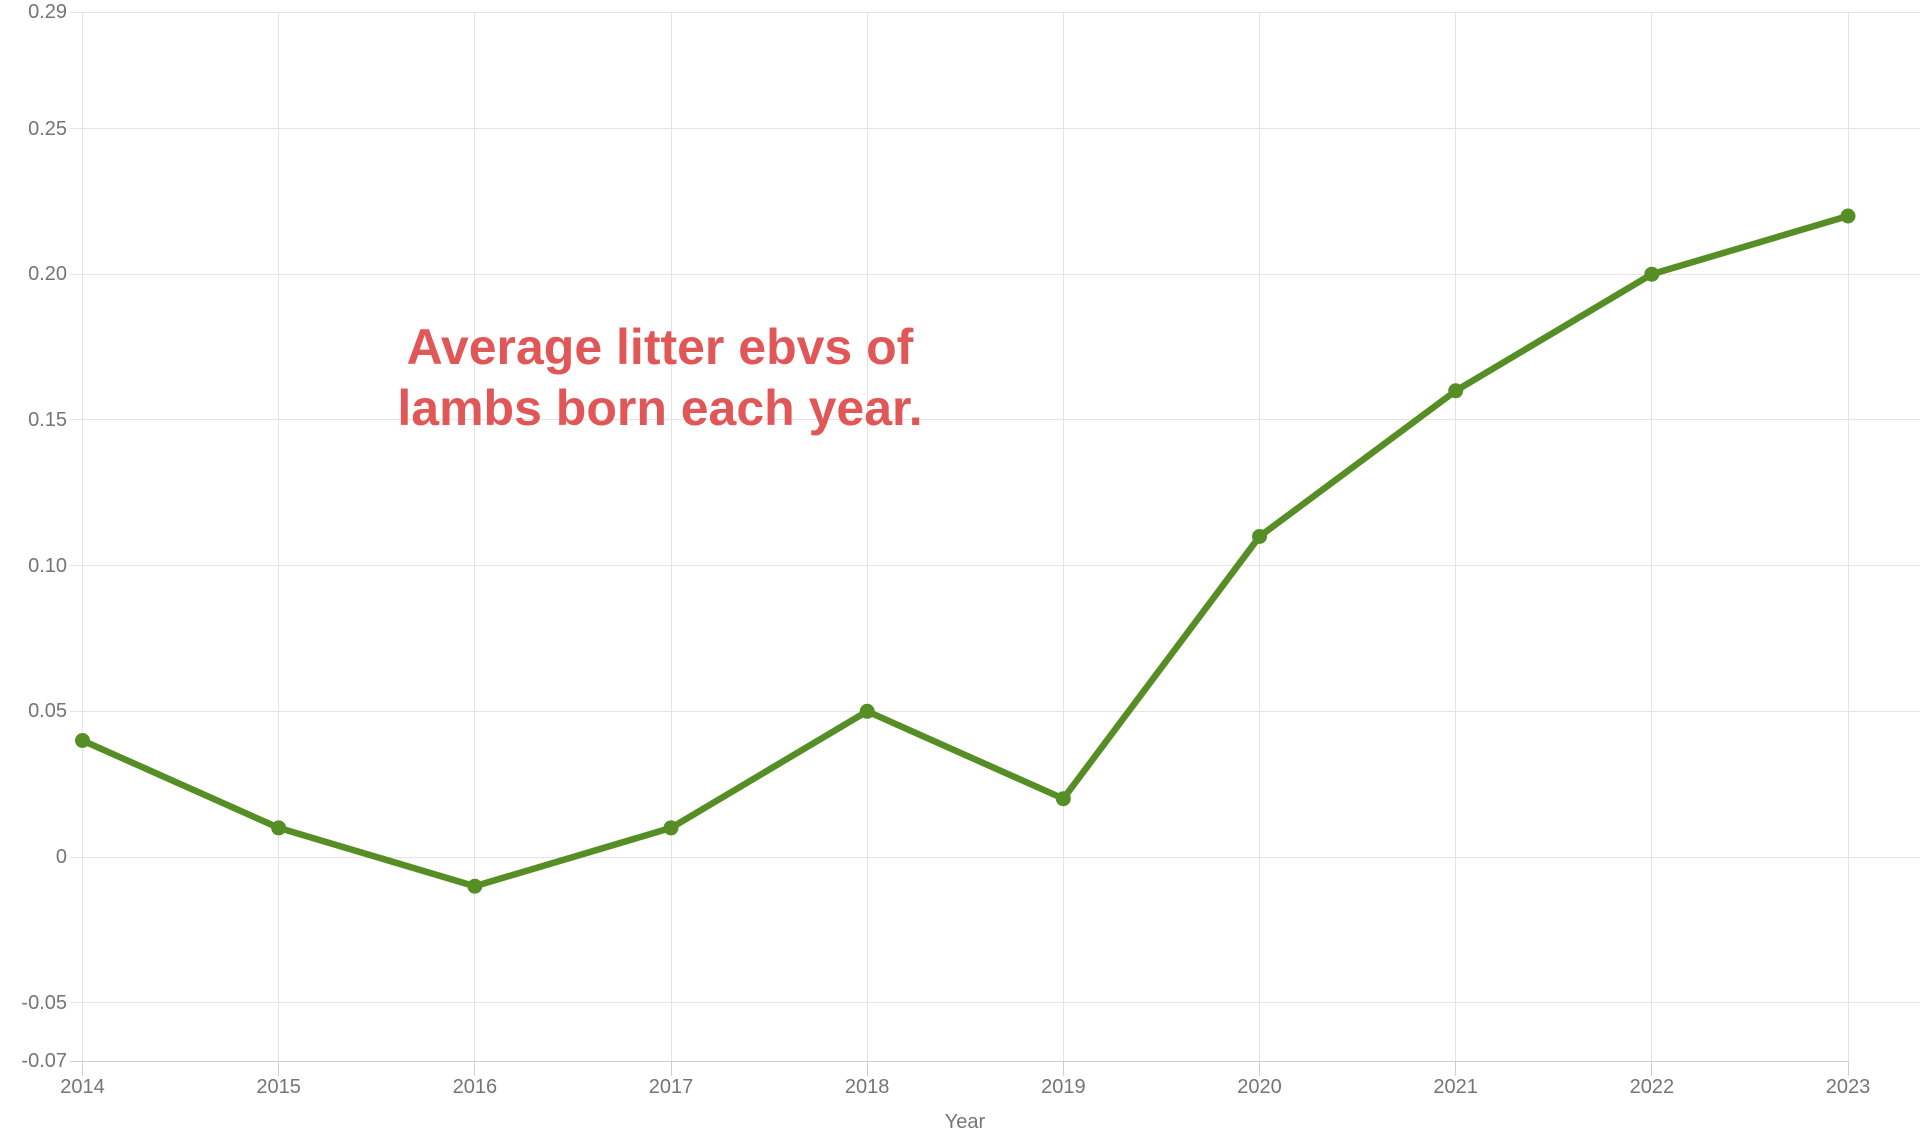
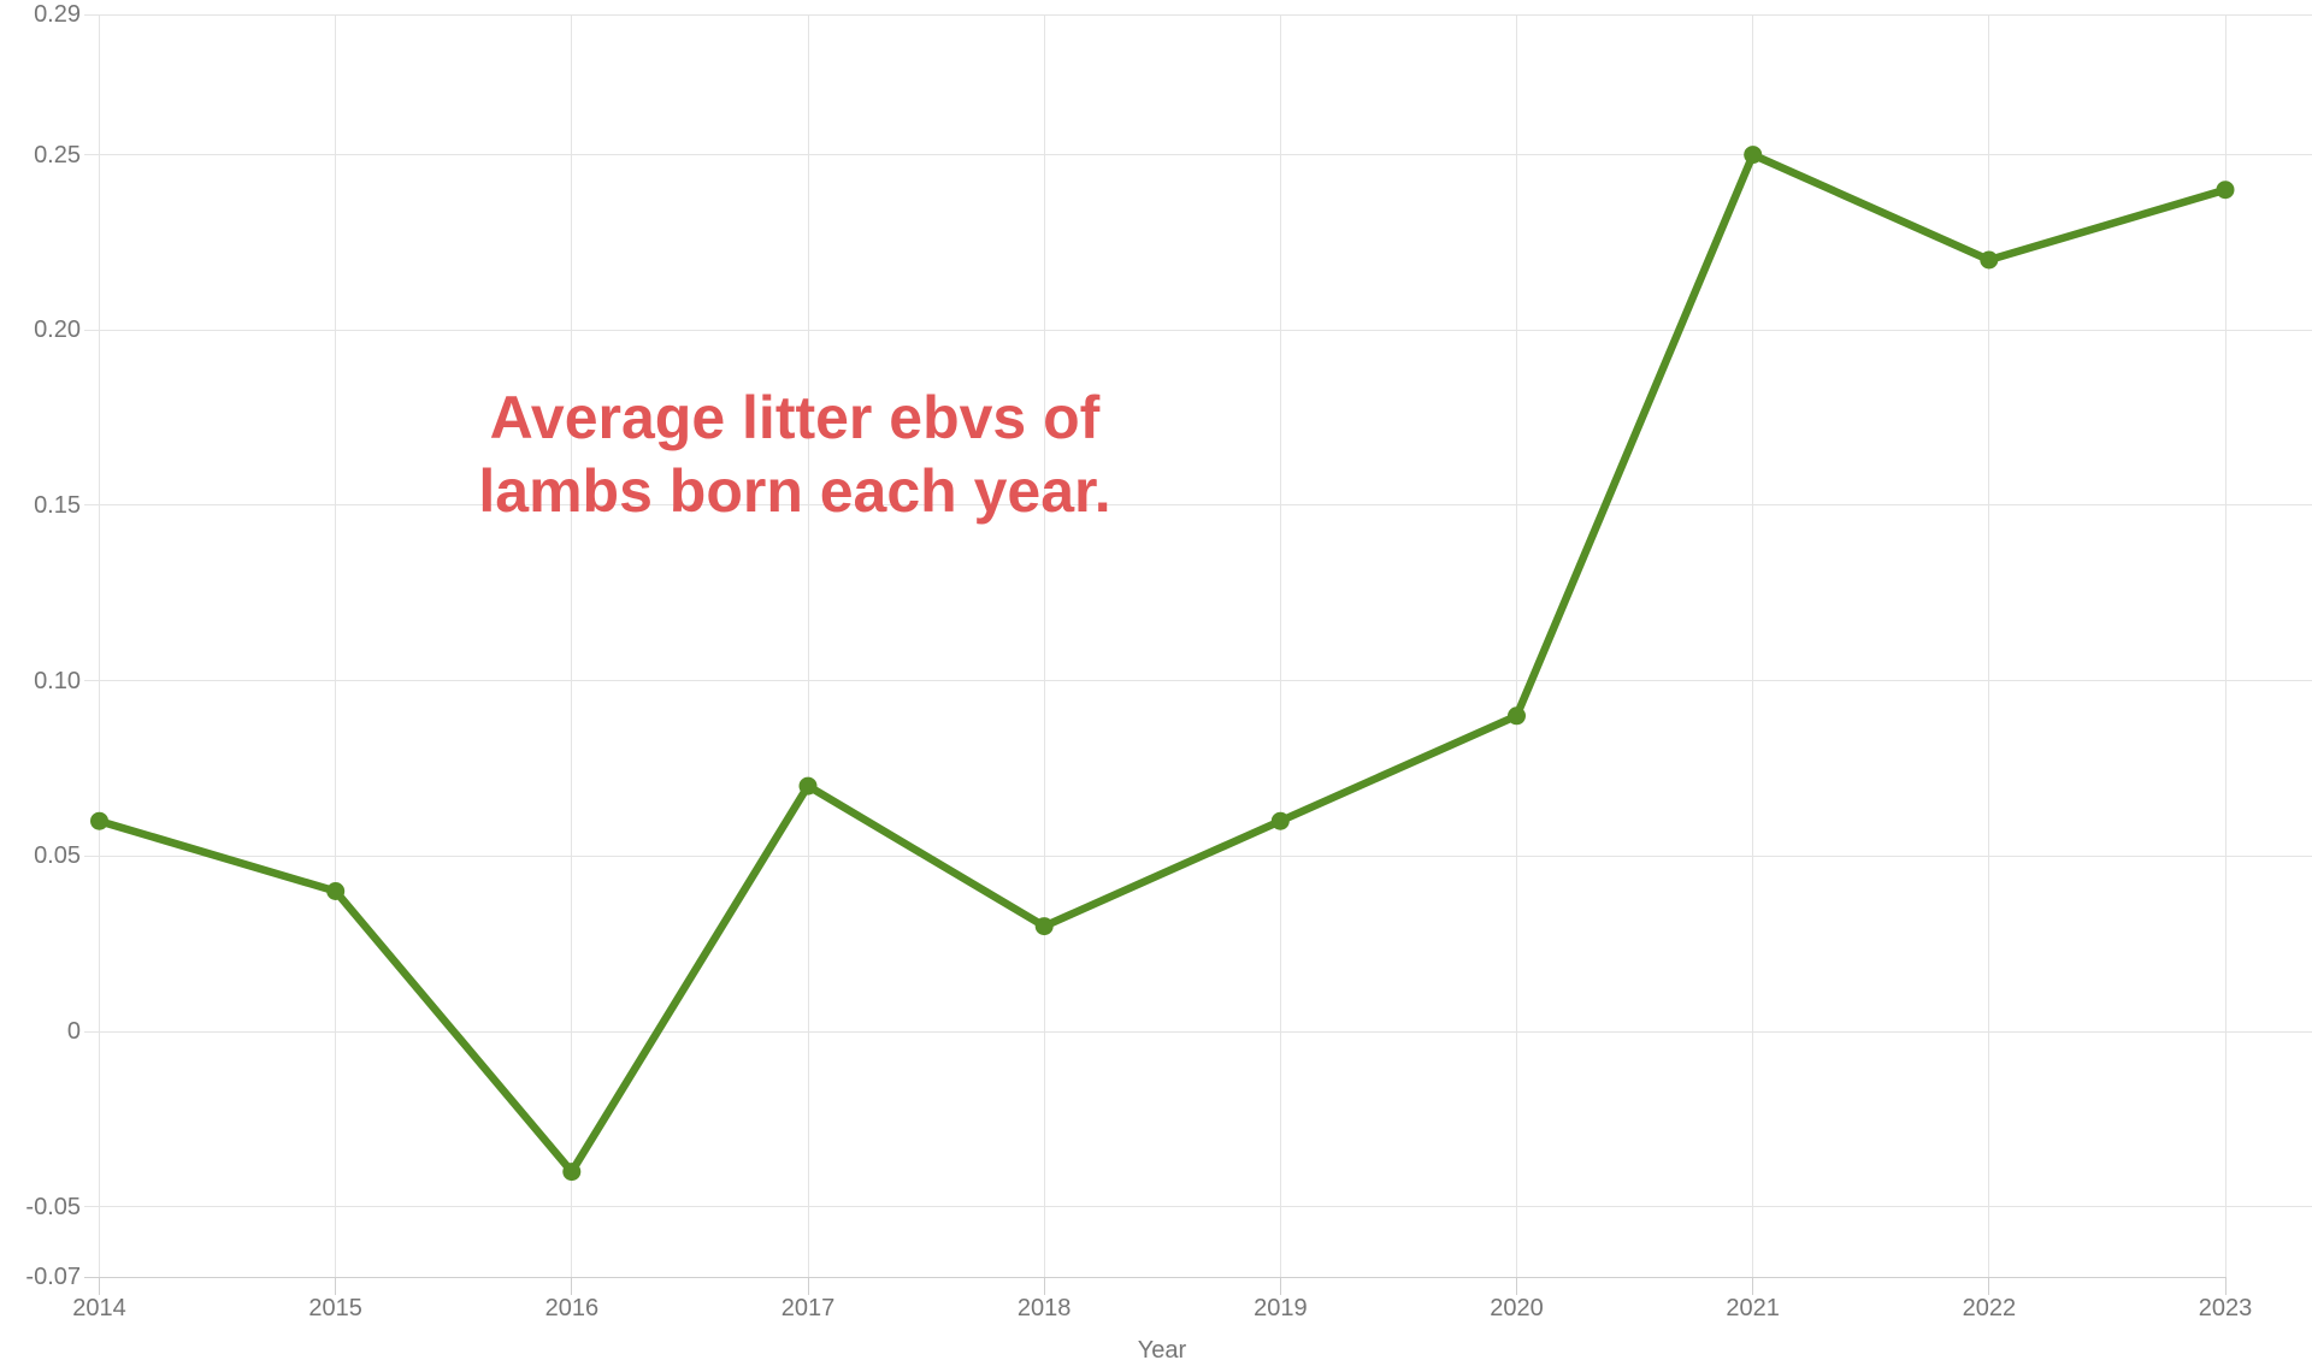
2014: 0.04 -> 0.06
2015: 0.01 -> 0.04
2016: -0.01 -> -0.04
2017: 0.01 -> 0.07
2018: 0.05 -> 0.03
2019: 0.02 -> 0.06
2020: 0.11 -> 0.09
2021: 0.16 -> 0.25
2022: 0.20 -> 0.22
2023: 0.22 -> 0.24
